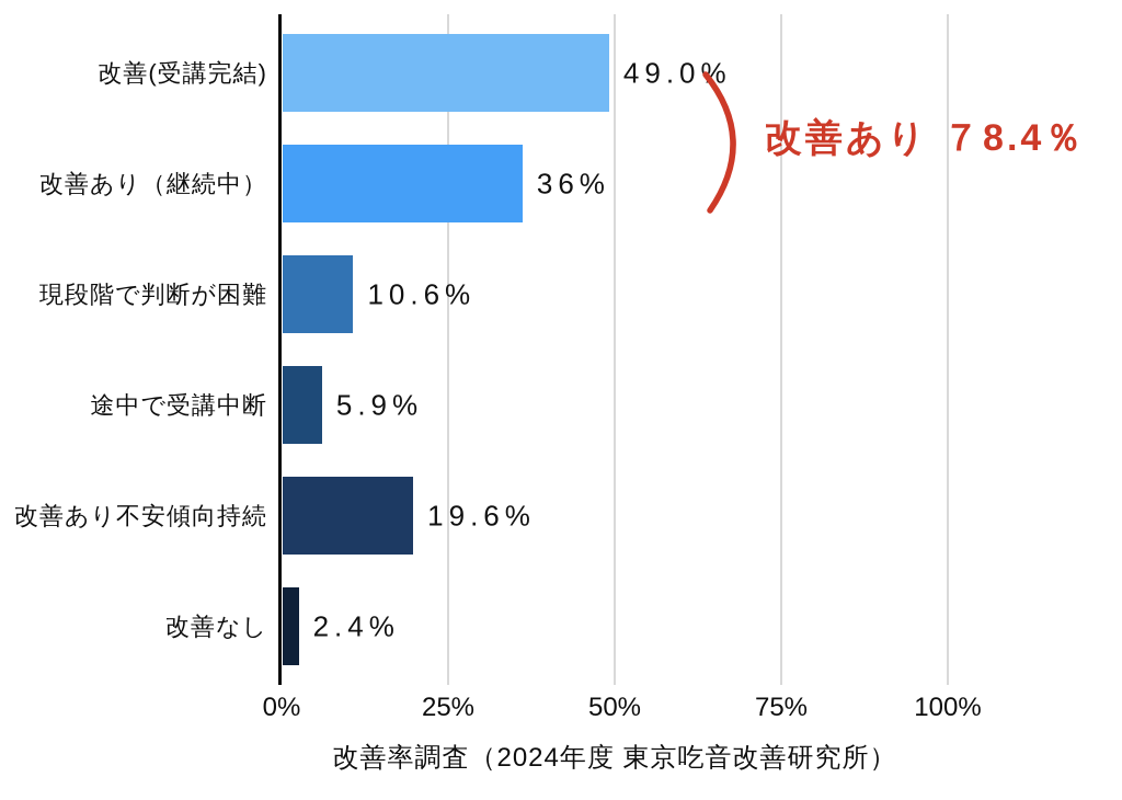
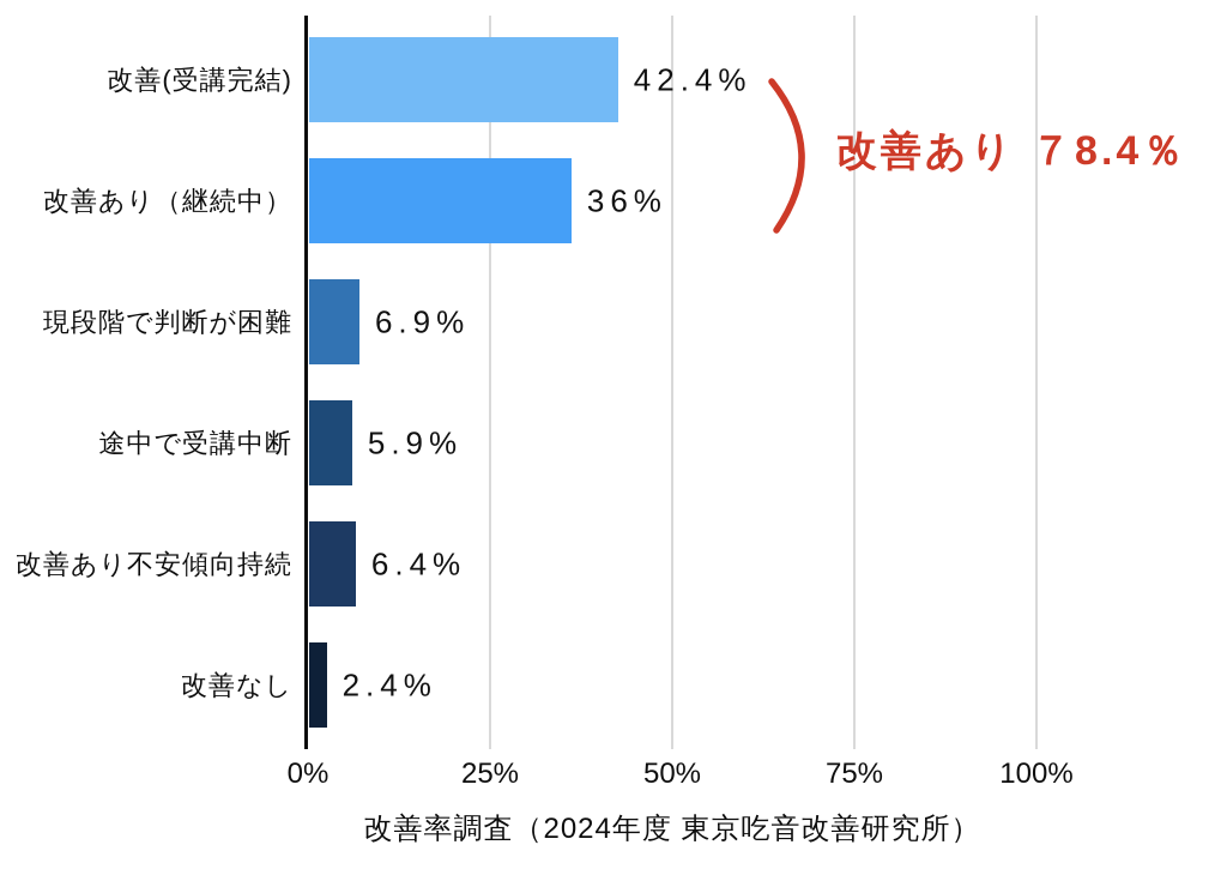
改善(受講完結): 49.0% -> 42.4%
現段階で判断が困難: 10.6% -> 6.9%
改善あり不安傾向持続: 19.6% -> 6.4%
